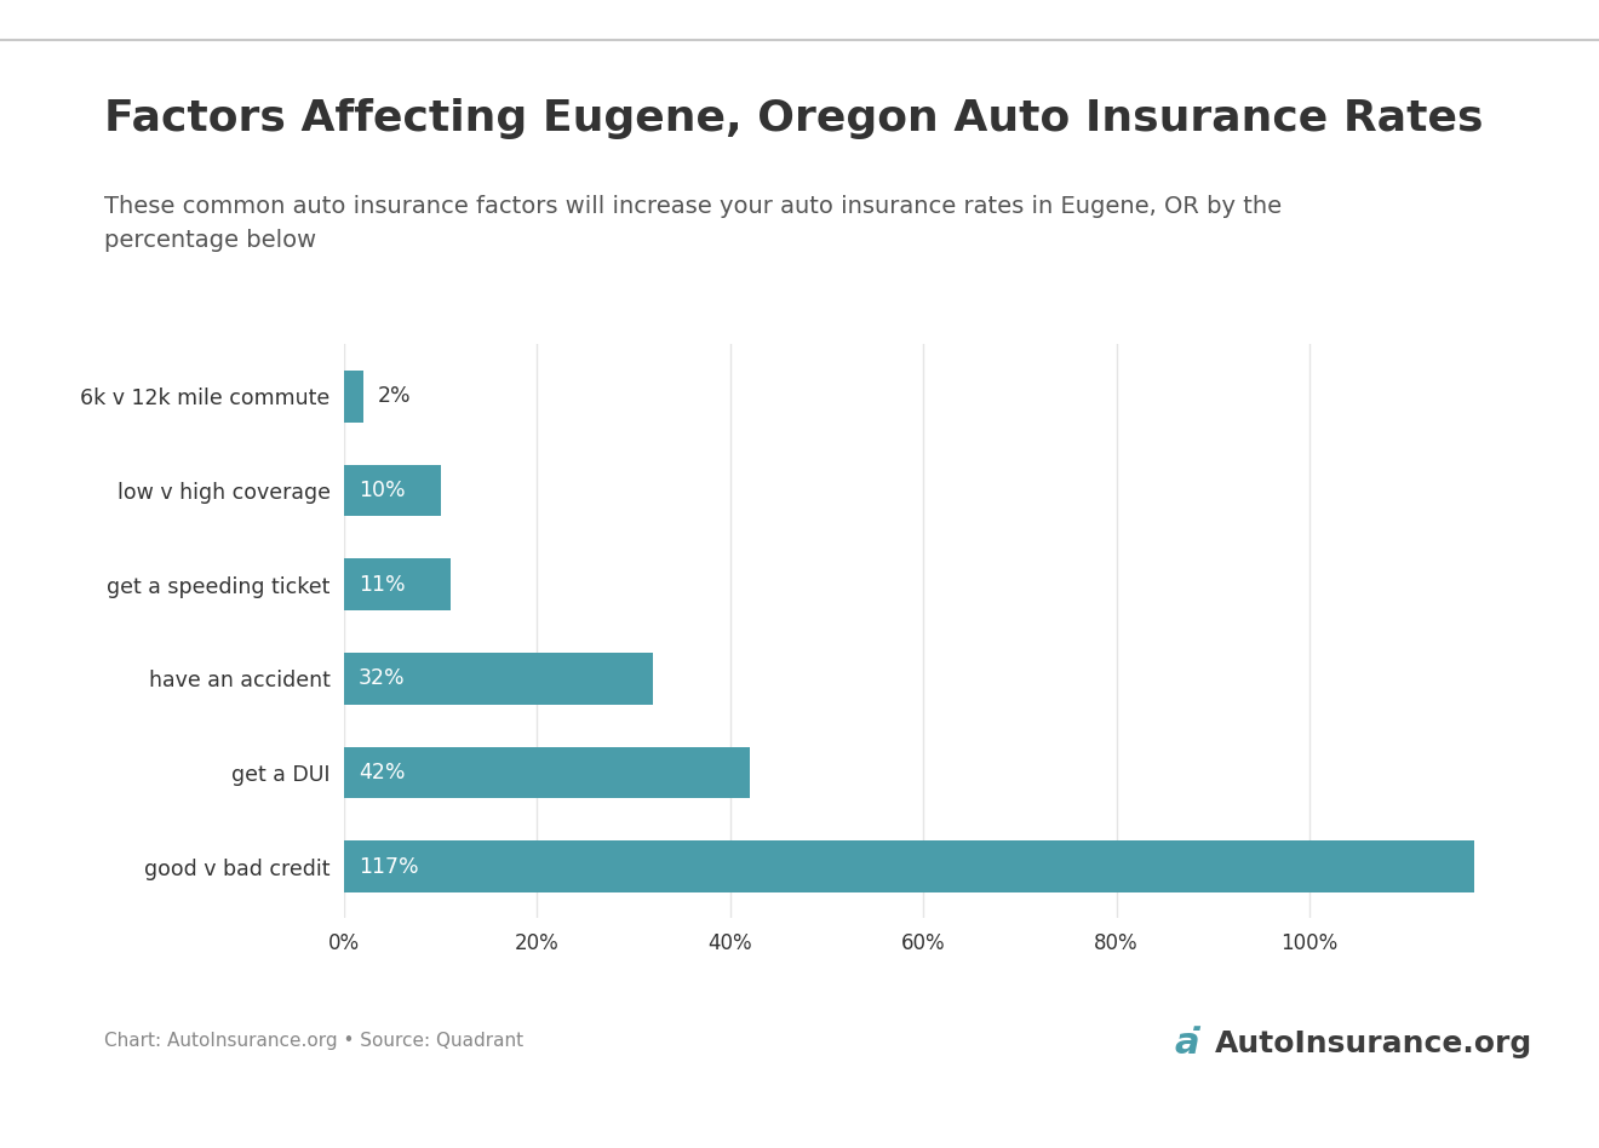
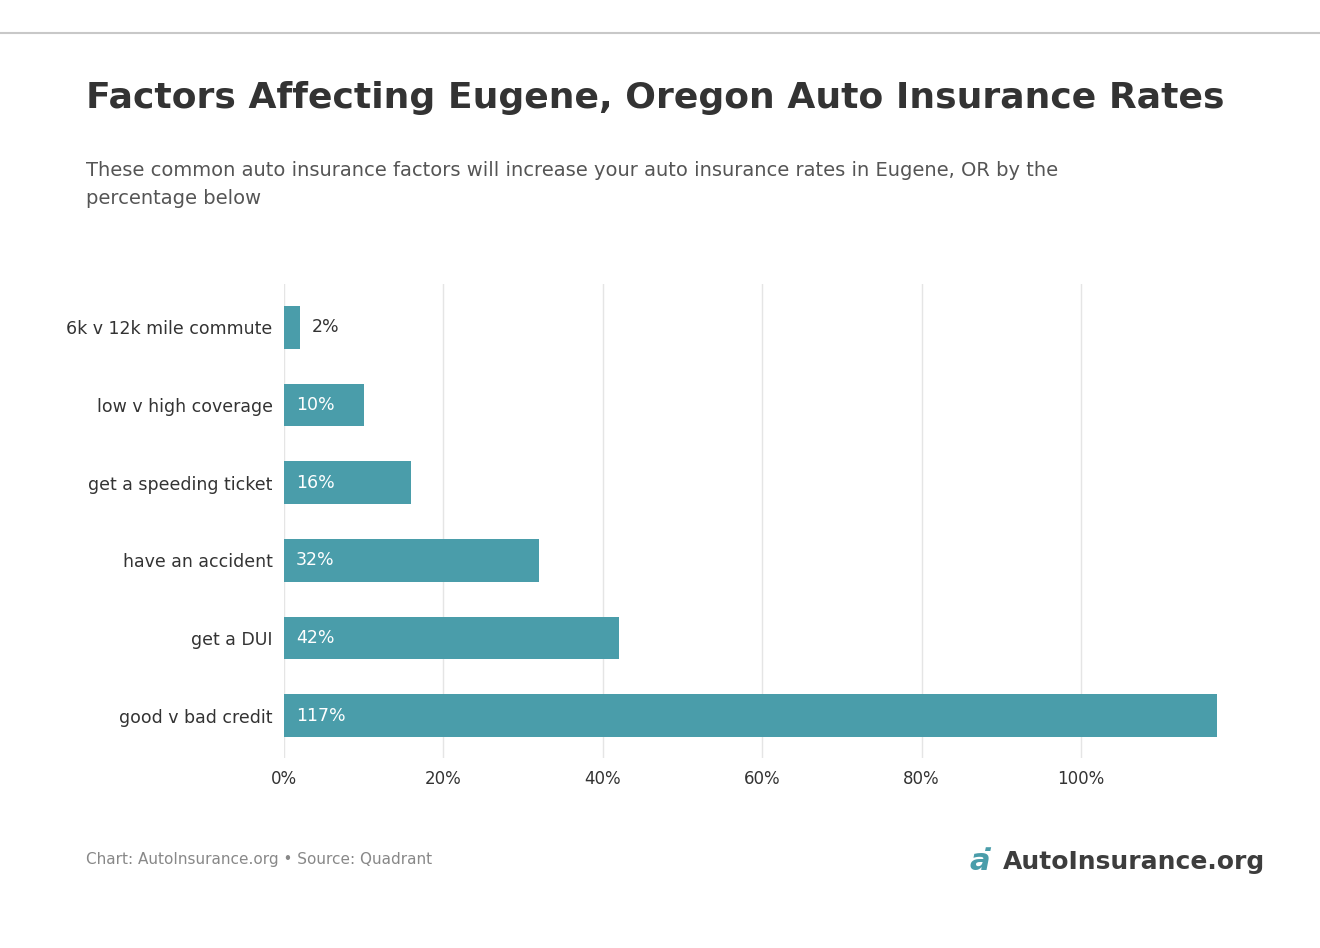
get a speeding ticket: 11% -> 16%
